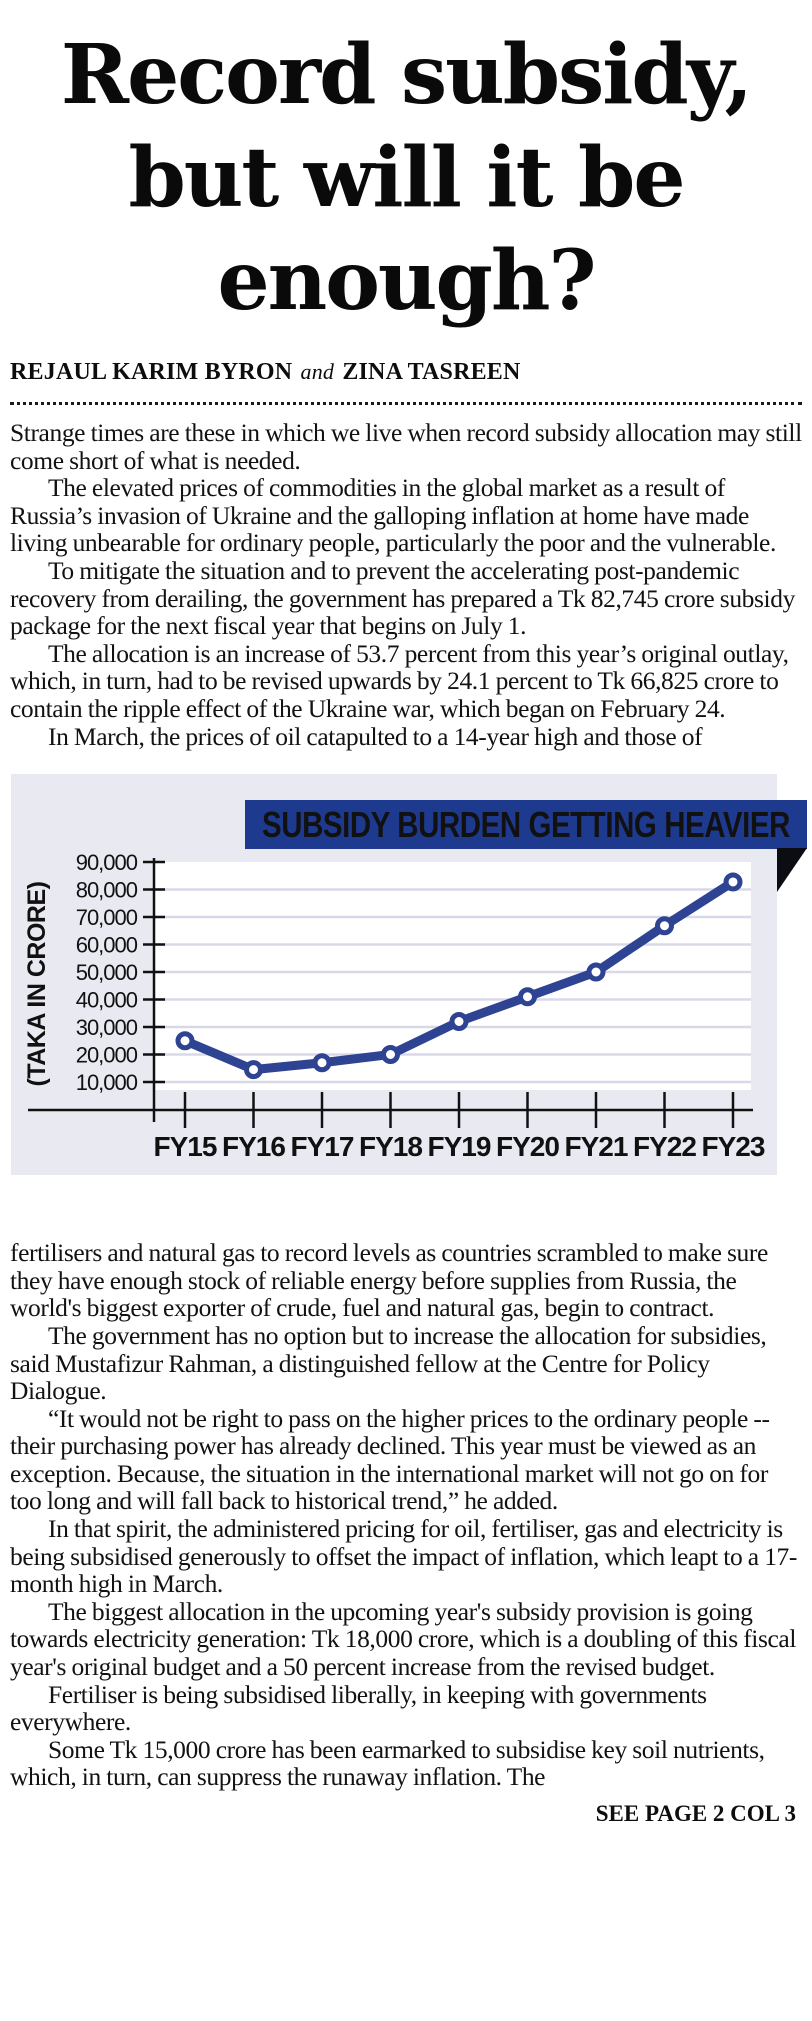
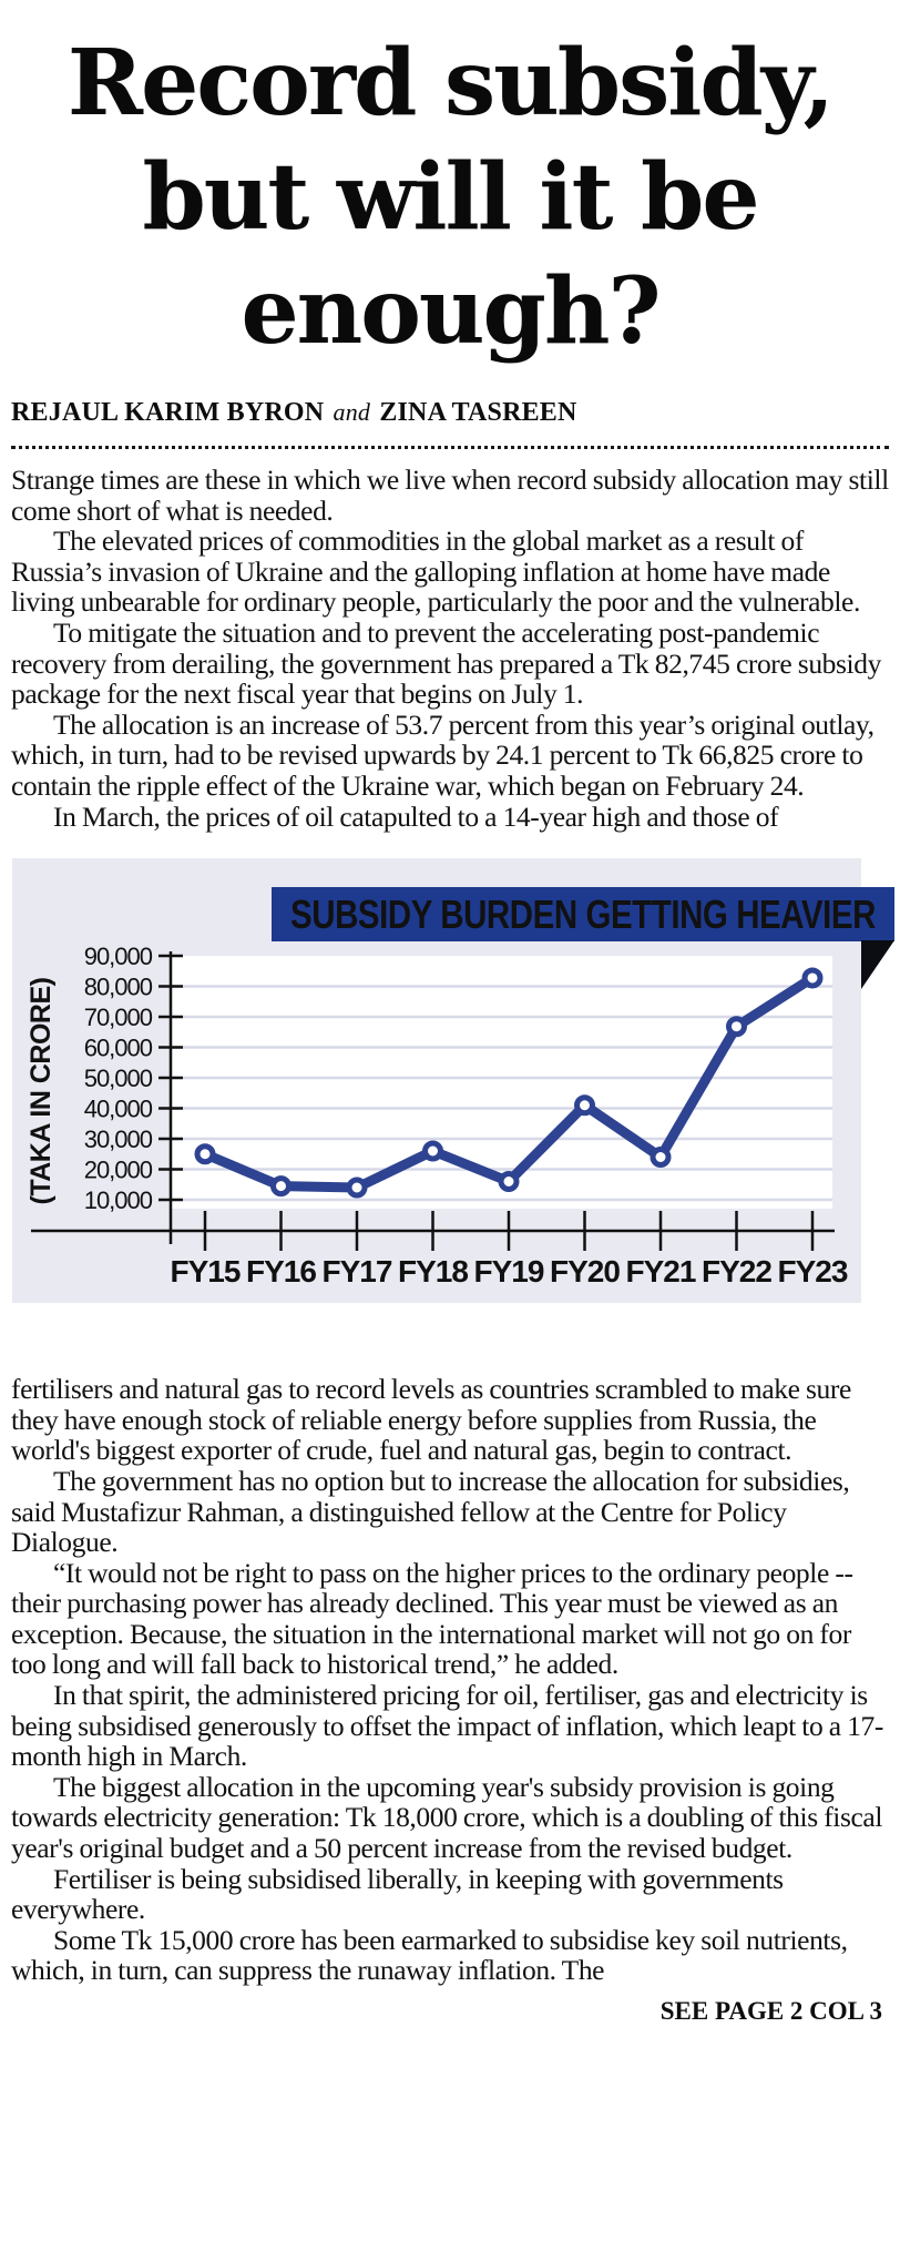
FY17: 17000 -> 14000
FY18: 20000 -> 26000
FY19: 32000 -> 16000
FY21: 50000 -> 24000
